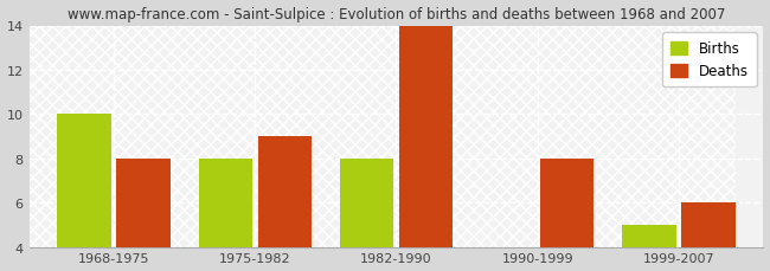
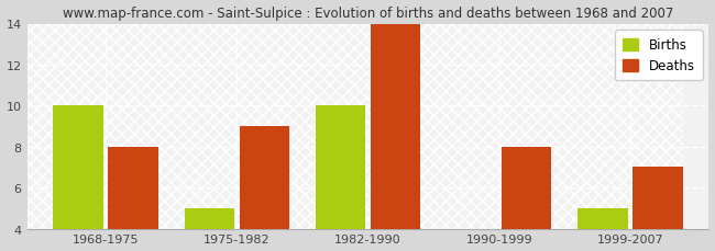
Births/1975-1982: 8 -> 5
Births/1982-1990: 8 -> 10
Deaths/1999-2007: 6 -> 7
